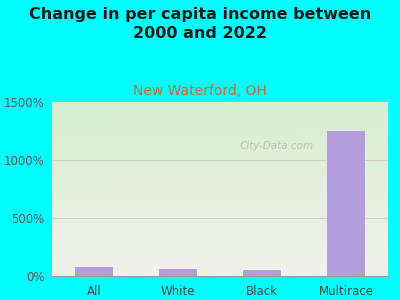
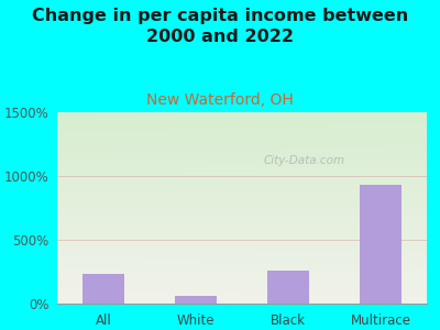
All: 80% -> 230%
Black: 50% -> 260%
Multirace: 1250% -> 930%
